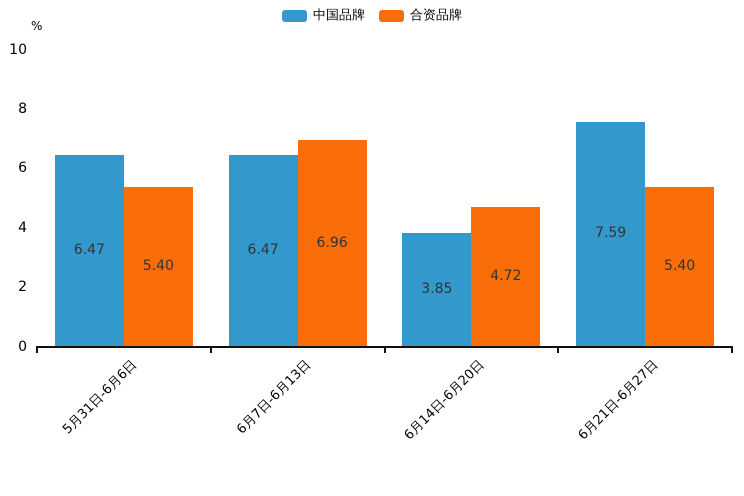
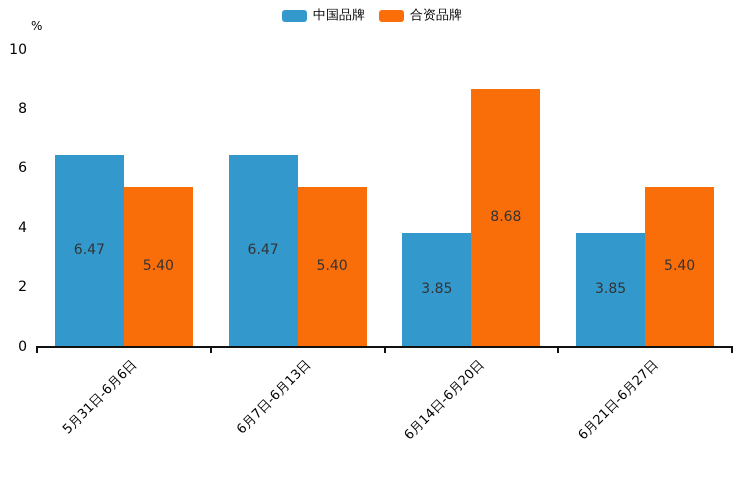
合资品牌/6月7日-6月13日: 6.96 -> 5.40
合资品牌/6月14日-6月20日: 4.72 -> 8.68
中国品牌/6月21日-6月27日: 7.59 -> 3.85
